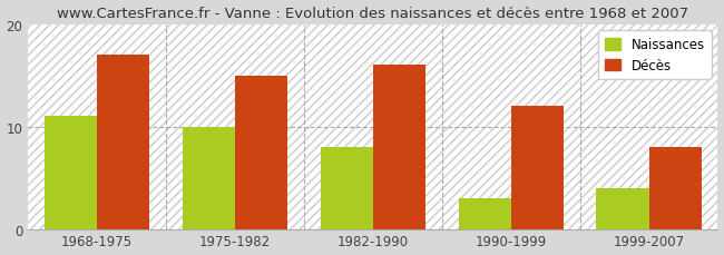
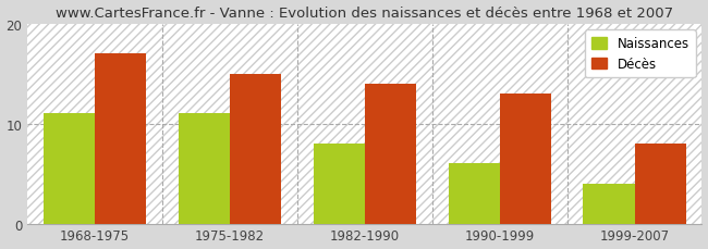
Naissances/1975-1982: 10 -> 11
Décès/1982-1990: 16 -> 14
Naissances/1990-1999: 3 -> 6
Décès/1990-1999: 12 -> 13
